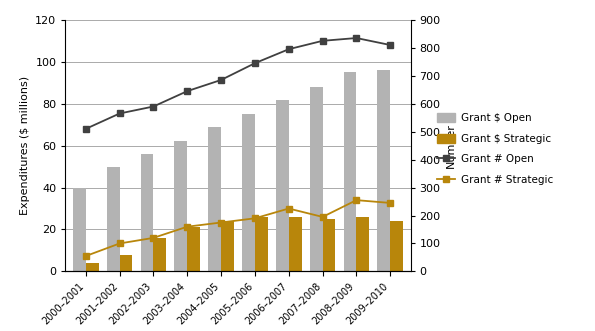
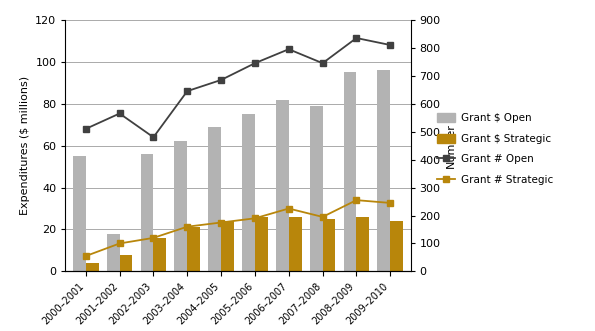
Grant $ Open/2000–2001: 40 -> 55
Grant $ Open/2001–2002: 50 -> 18
Grant # Open/2002–2003: 590 -> 480
Grant $ Open/2007–2008: 88 -> 79
Grant # Open/2007–2008: 825 -> 745
